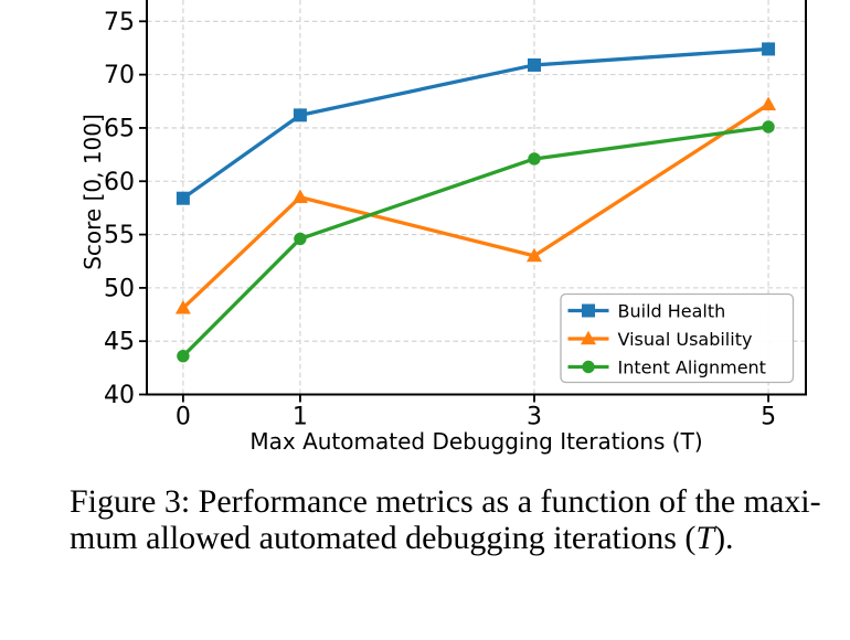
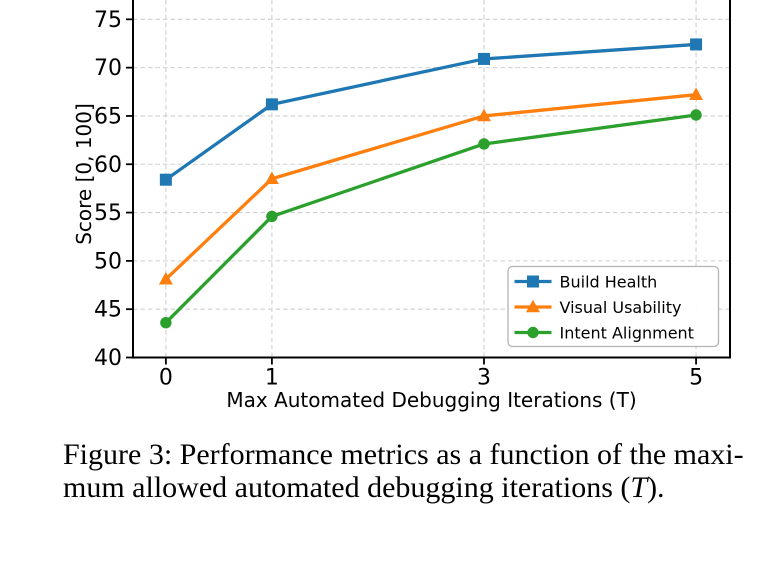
Visual Usability/3: 53 -> 65
